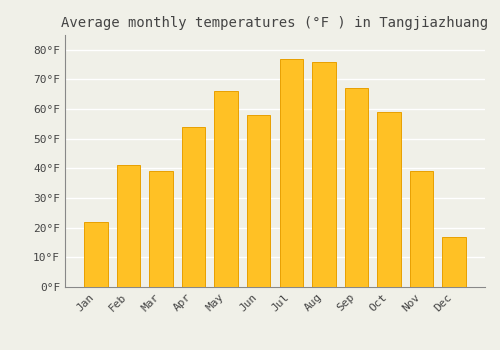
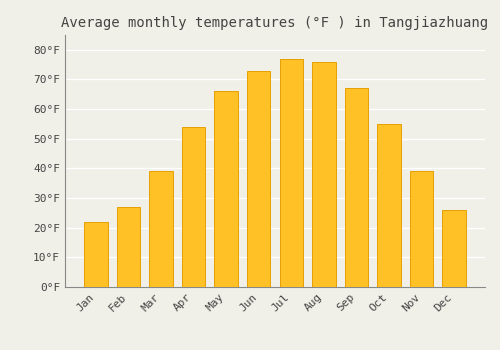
Feb: 41°F -> 27°F
Jun: 58°F -> 73°F
Oct: 59°F -> 55°F
Dec: 17°F -> 26°F
